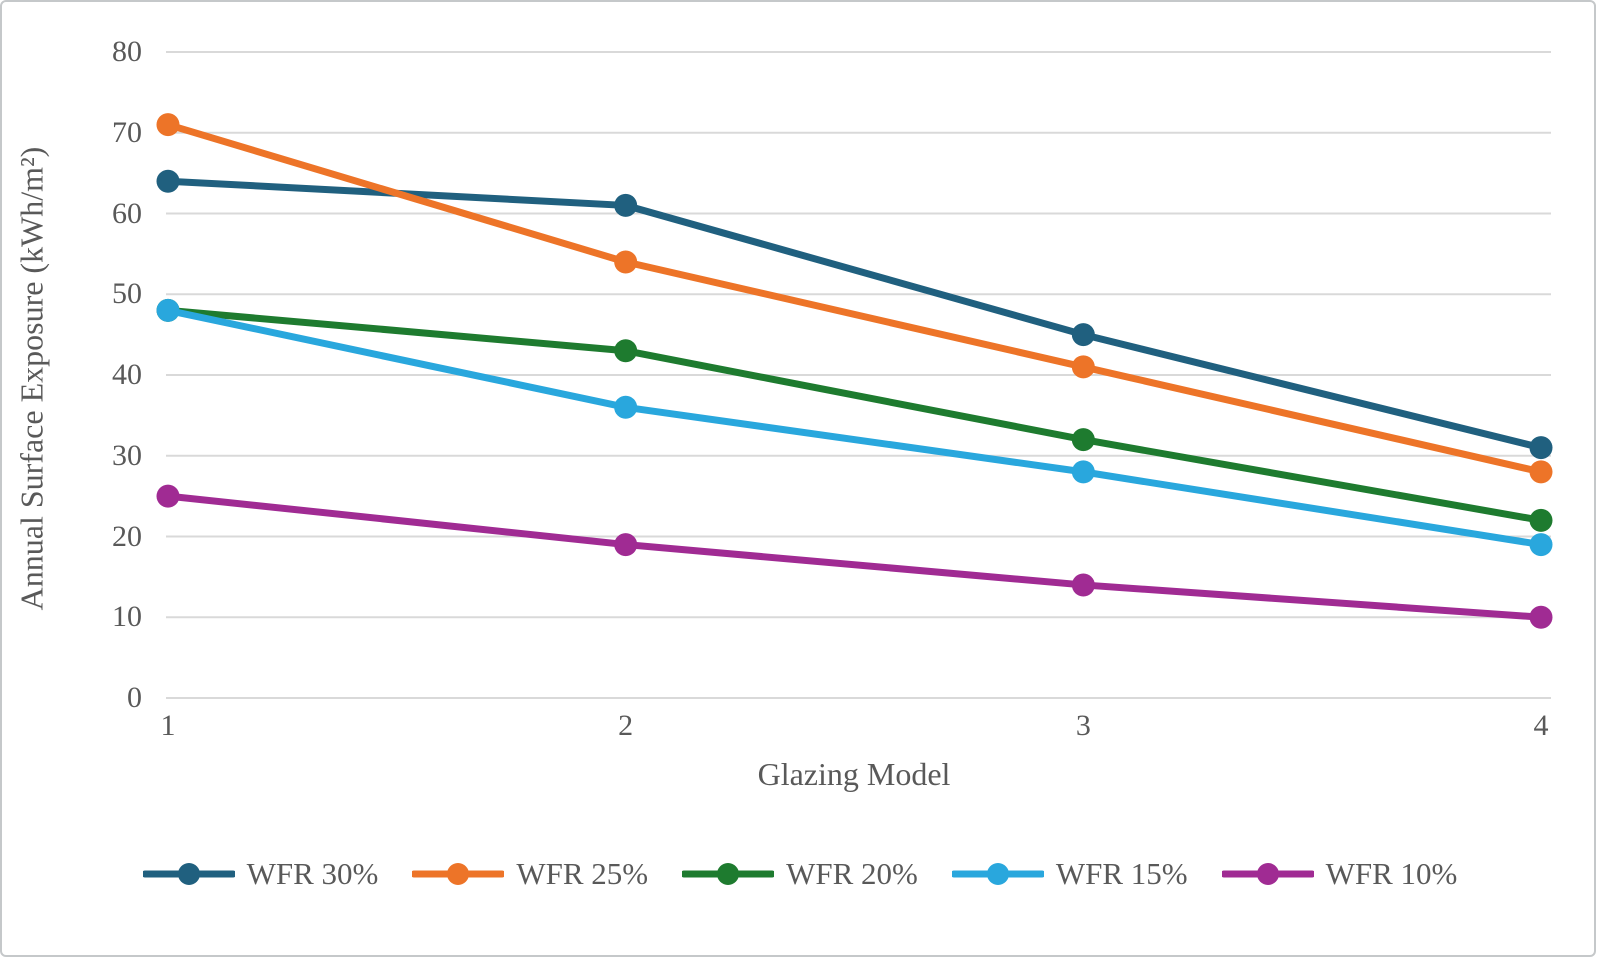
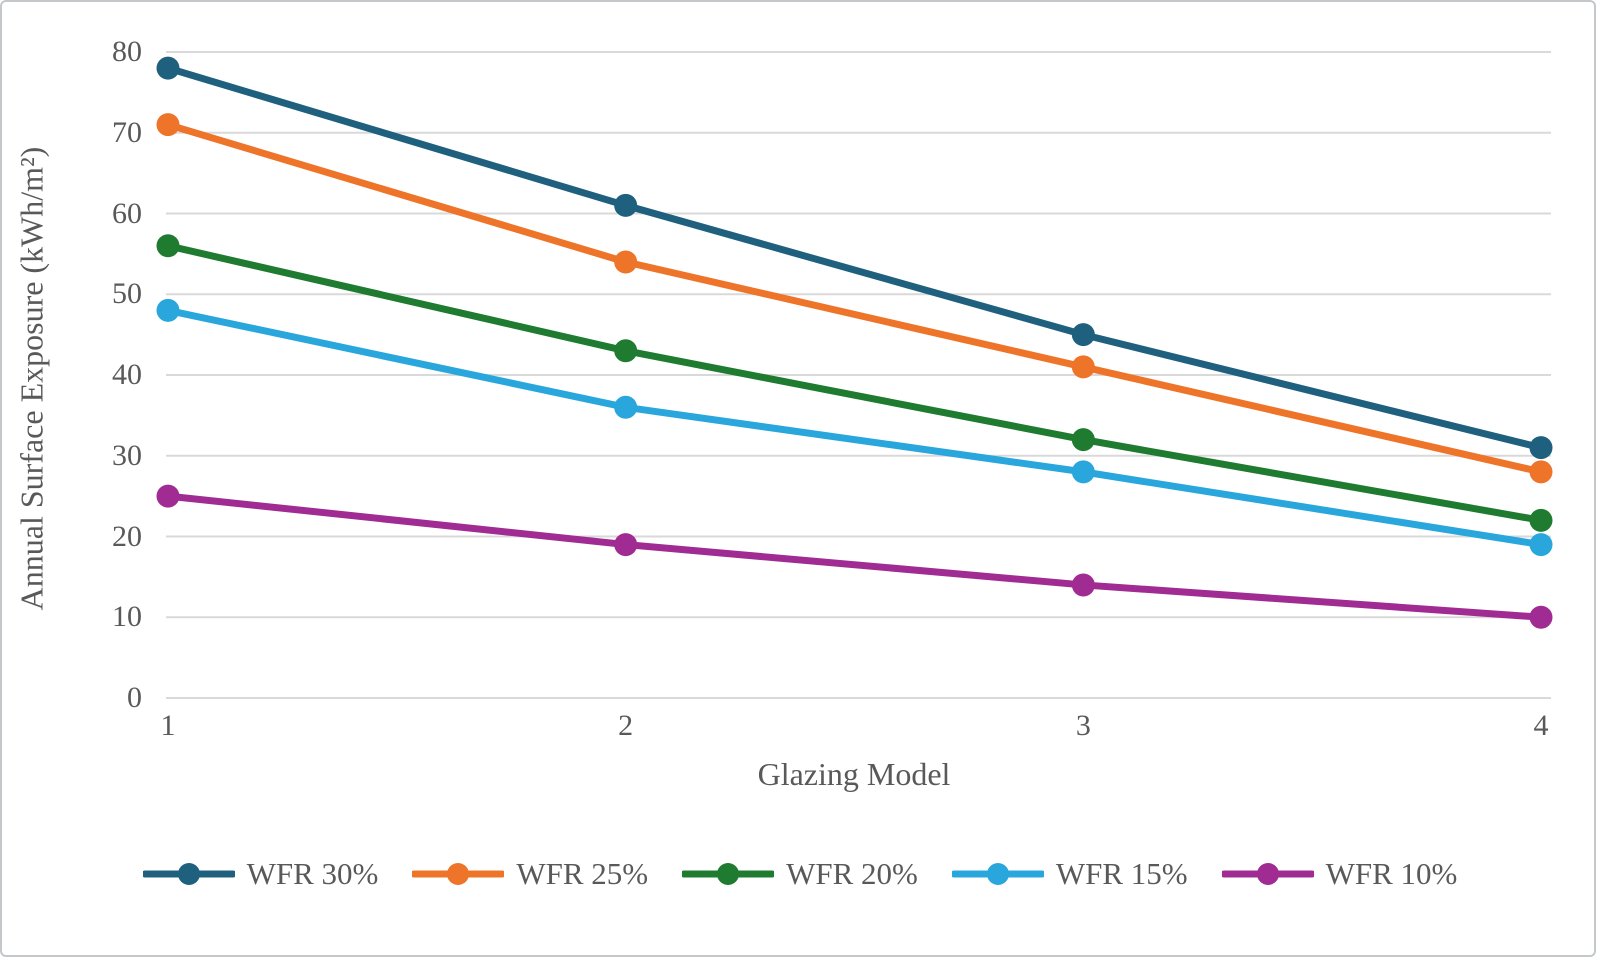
WFR 30%/1: 64 -> 78
WFR 20%/1: 48 -> 56
